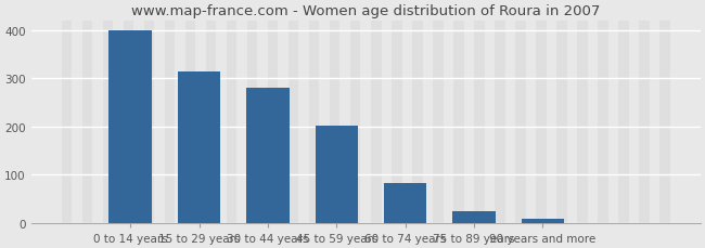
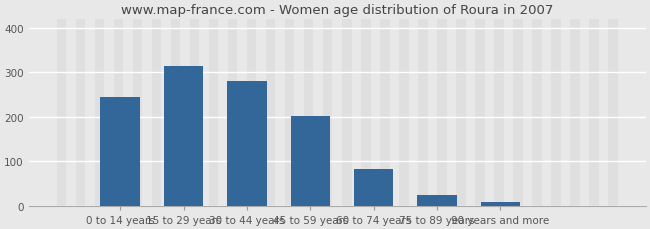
0 to 14 years: 400 -> 245
